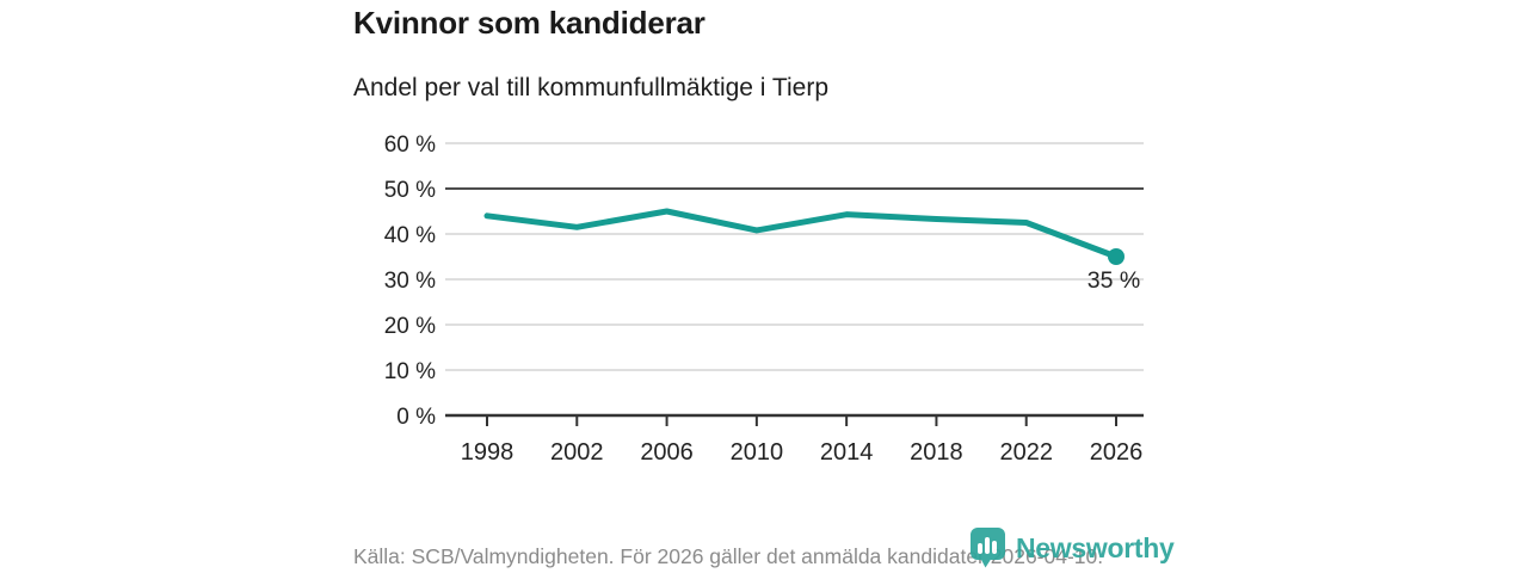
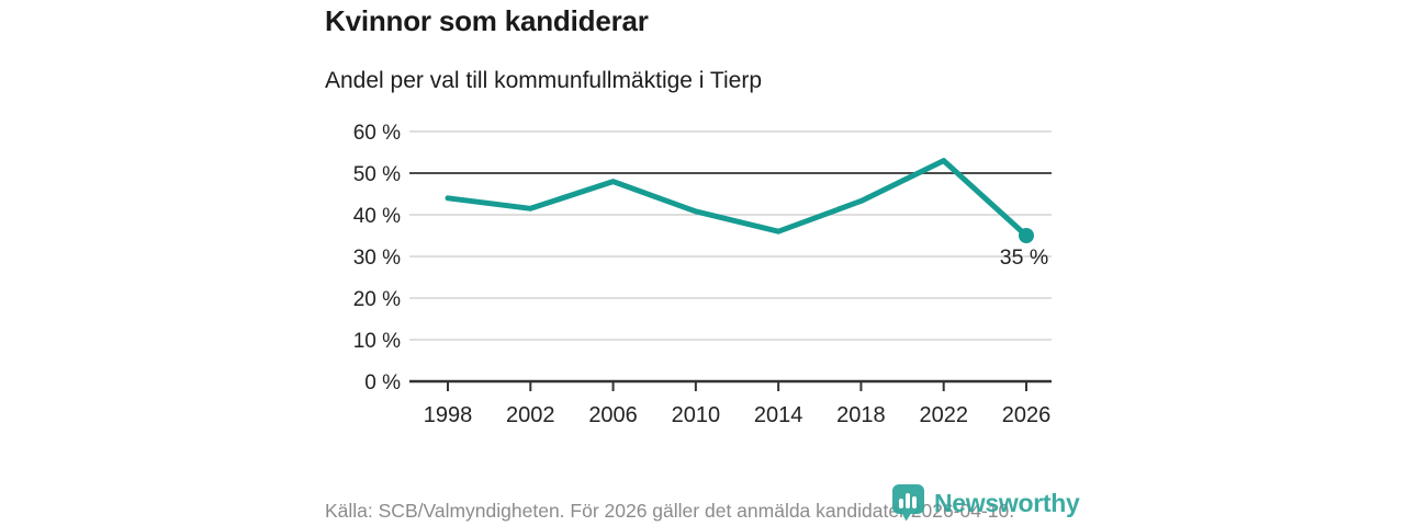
2006: 45% -> 48%
2014: 44% -> 36%
2022: 42% -> 53%
